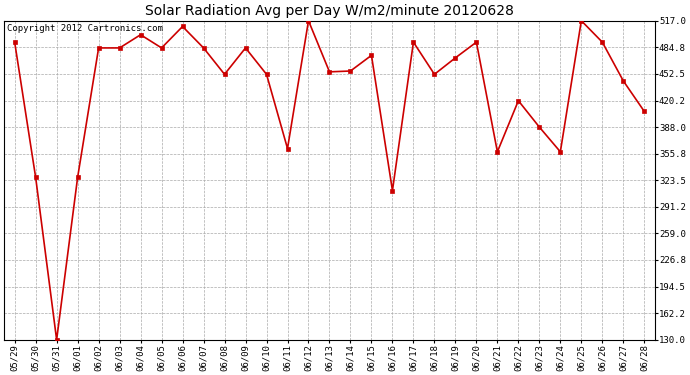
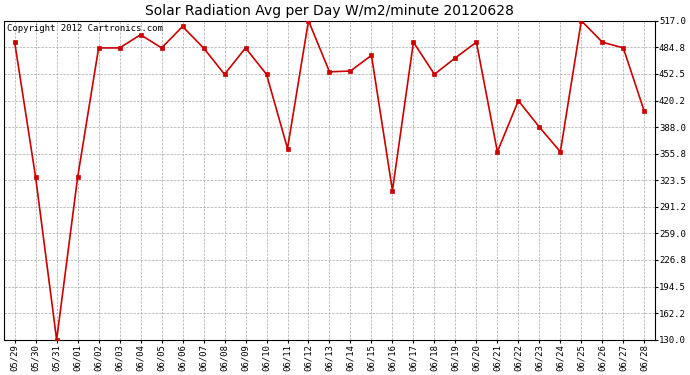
06/27: 444 -> 484
